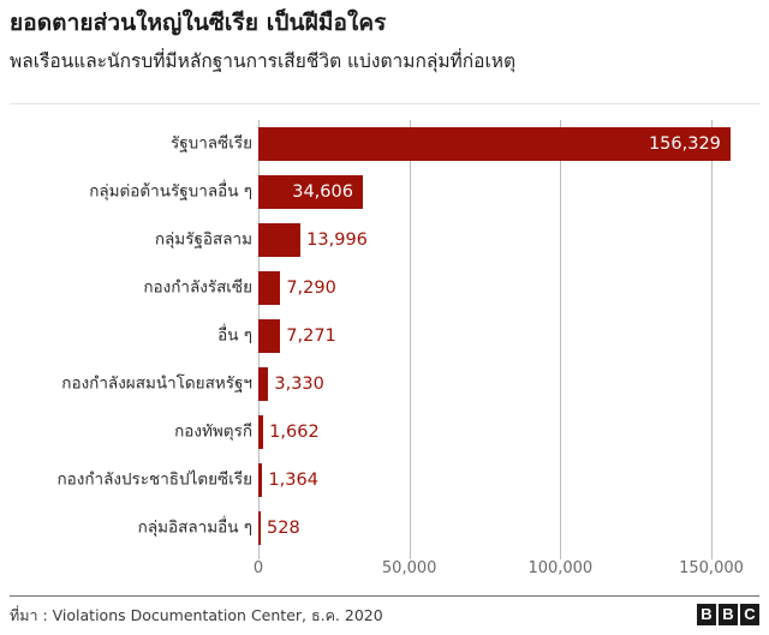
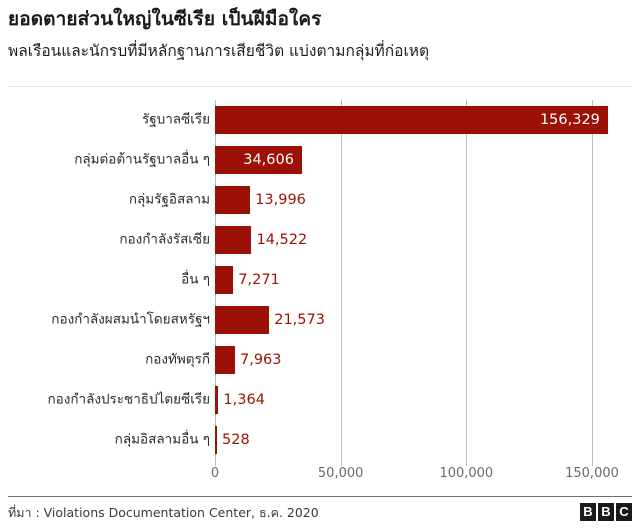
กองกำลังรัสเซีย: 7,290 -> 14,522
กองกำลังผสมนำโดยสหรัฐฯ: 3,330 -> 21,573
กองทัพตุรกี: 1,662 -> 7,963
